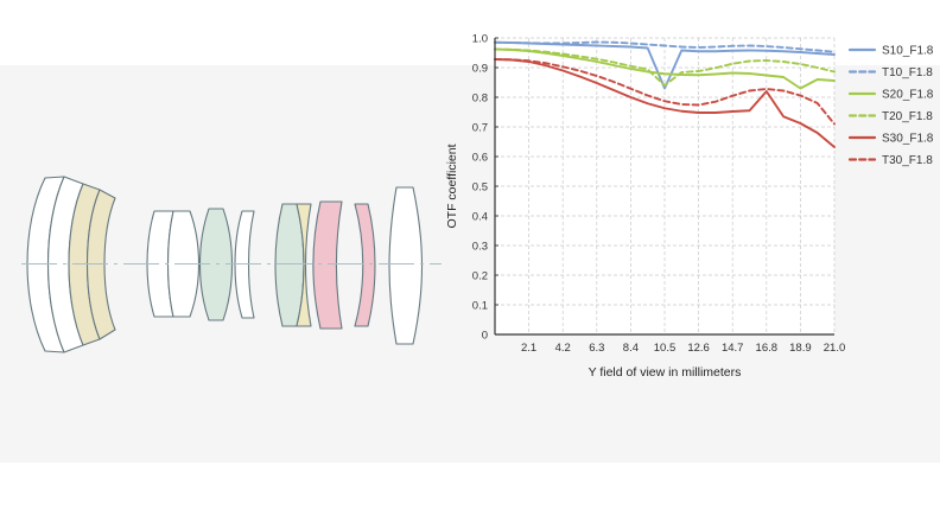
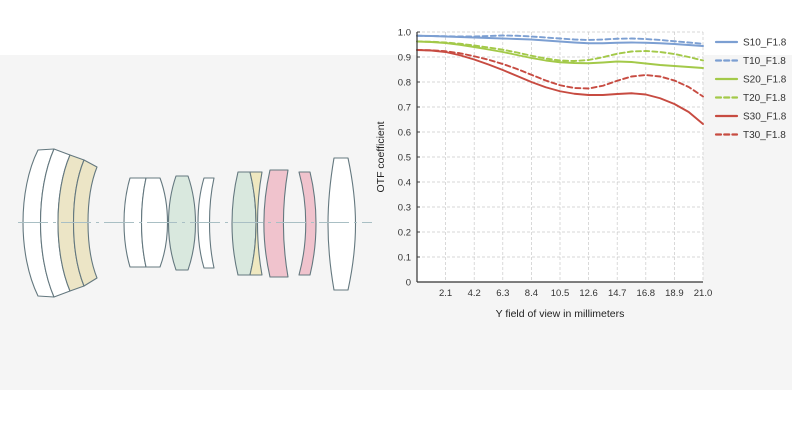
S10_F1.8/10.5: 0.83 -> 0.96
T20_F1.8/10.5: 0.84 -> 0.89
S30_F1.8/16.8: 0.82 -> 0.75
S20_F1.8/18.9: 0.83 -> 0.86
T30_F1.8/21.0: 0.71 -> 0.74
